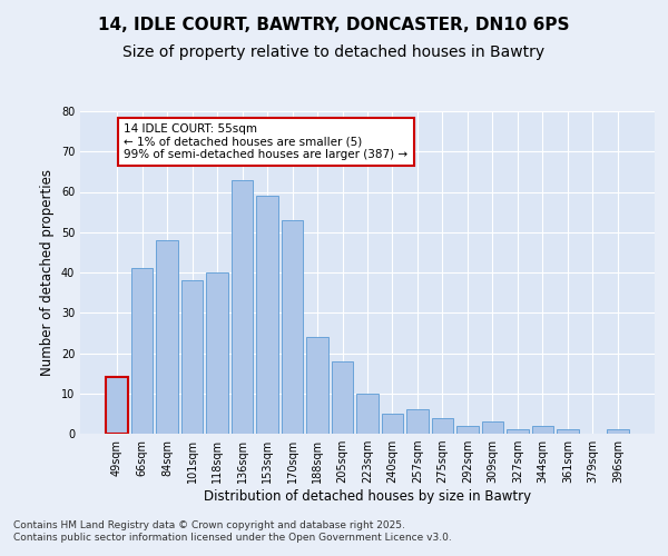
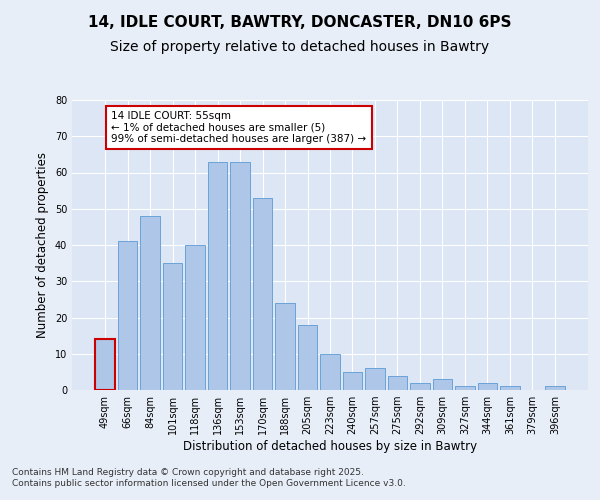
101sqm: 38 -> 35
153sqm: 59 -> 63
